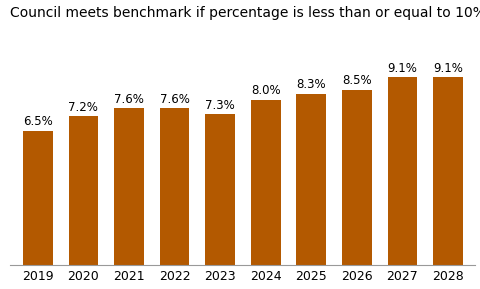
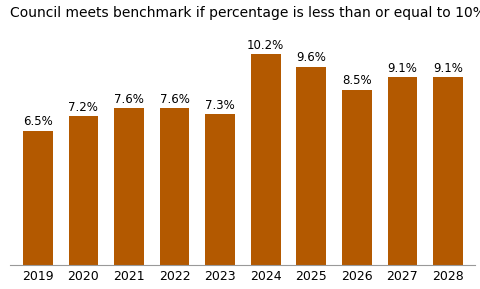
2024: 8.0% -> 10.2%
2025: 8.3% -> 9.6%
